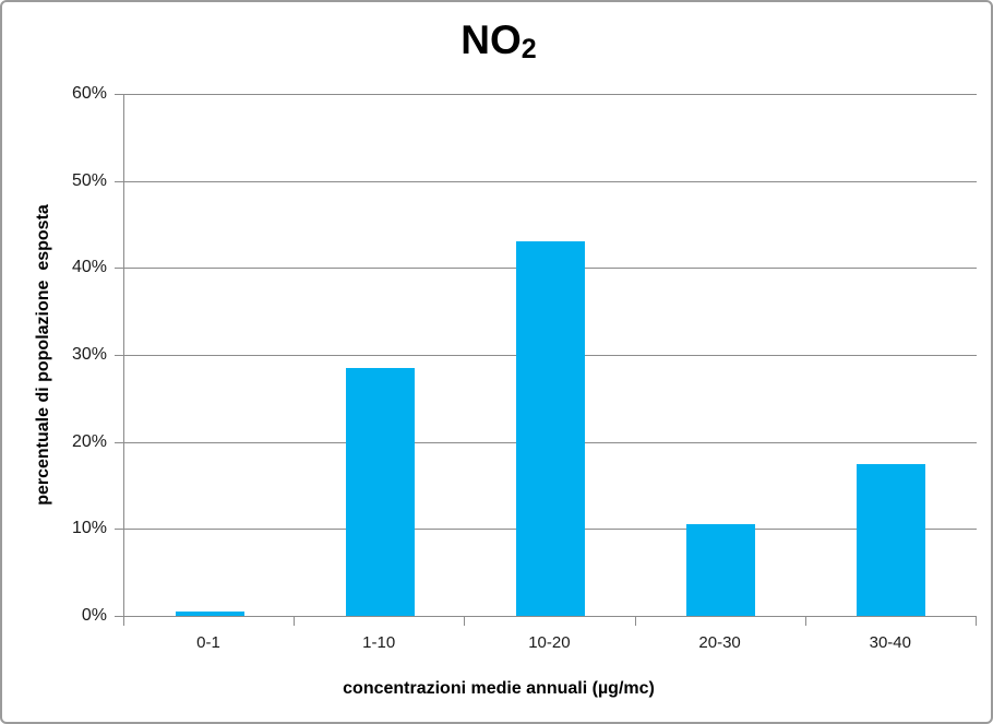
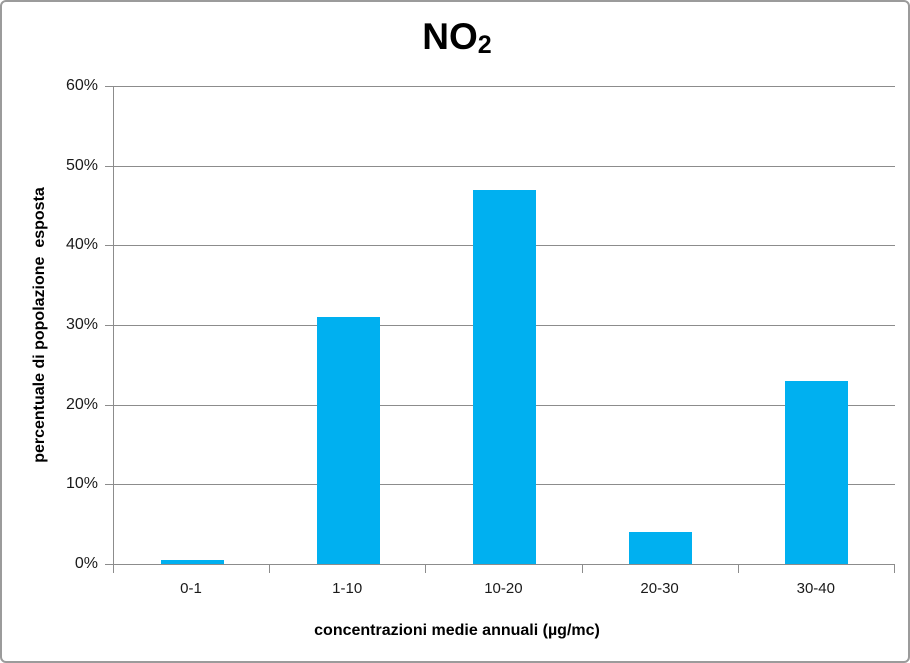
1-10: 28% -> 31%
10-20: 43% -> 47%
20-30: 10% -> 4%
30-40: 18% -> 23%
